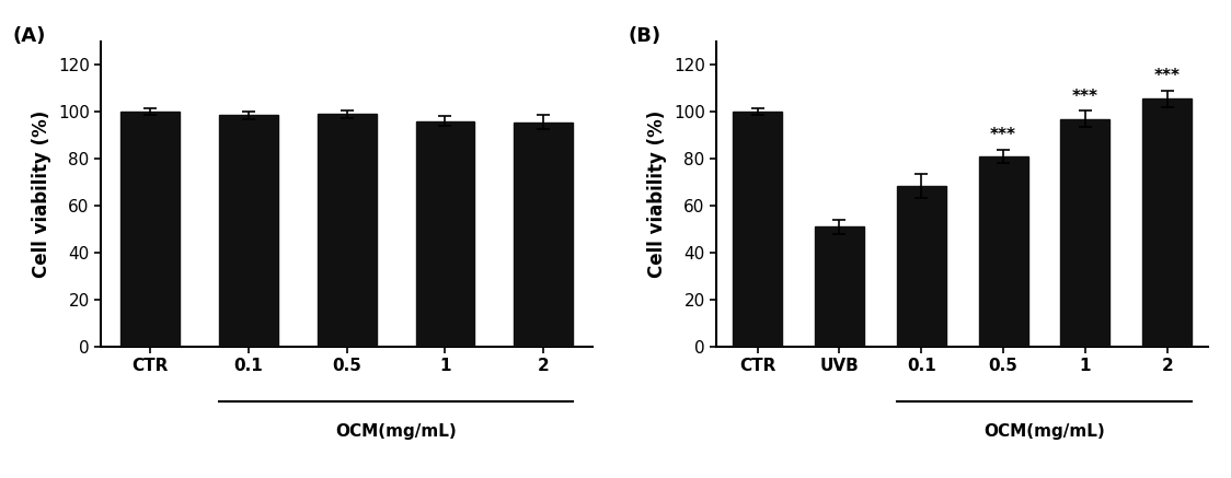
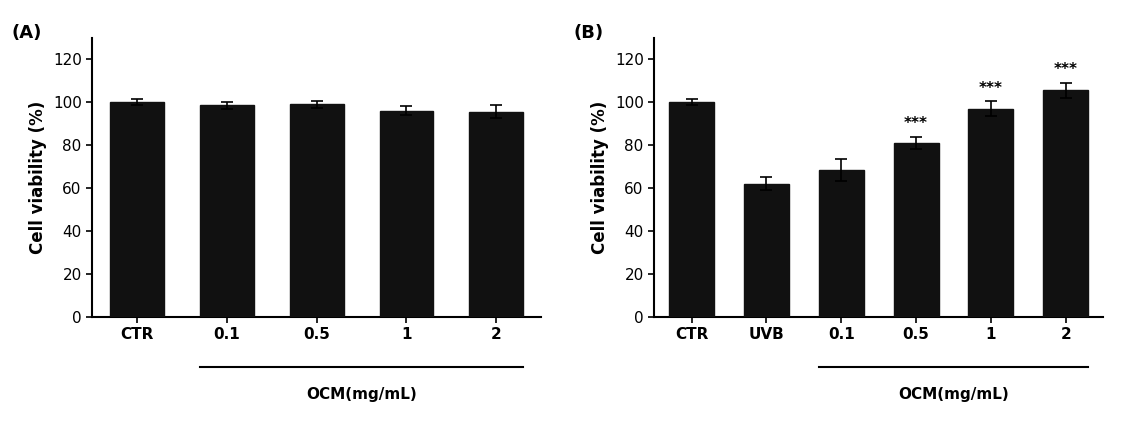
UVB: 51.0 -> 62.0
